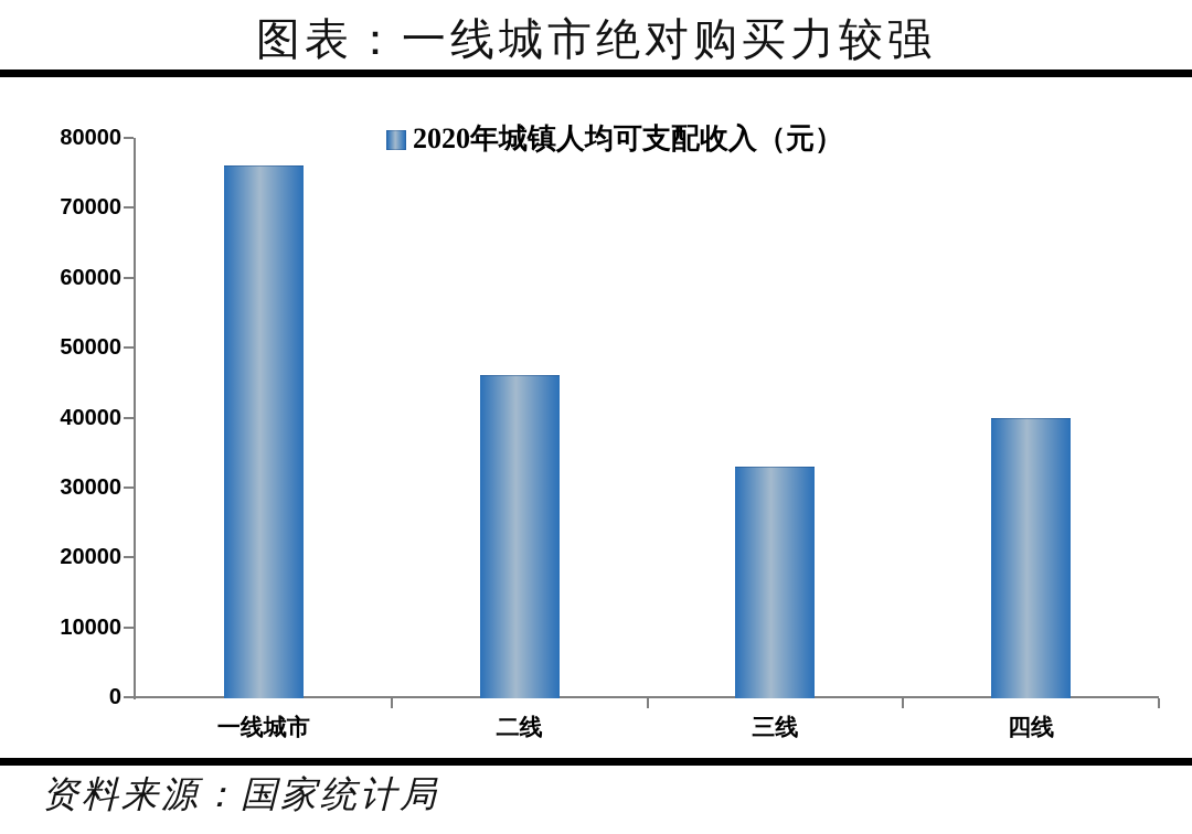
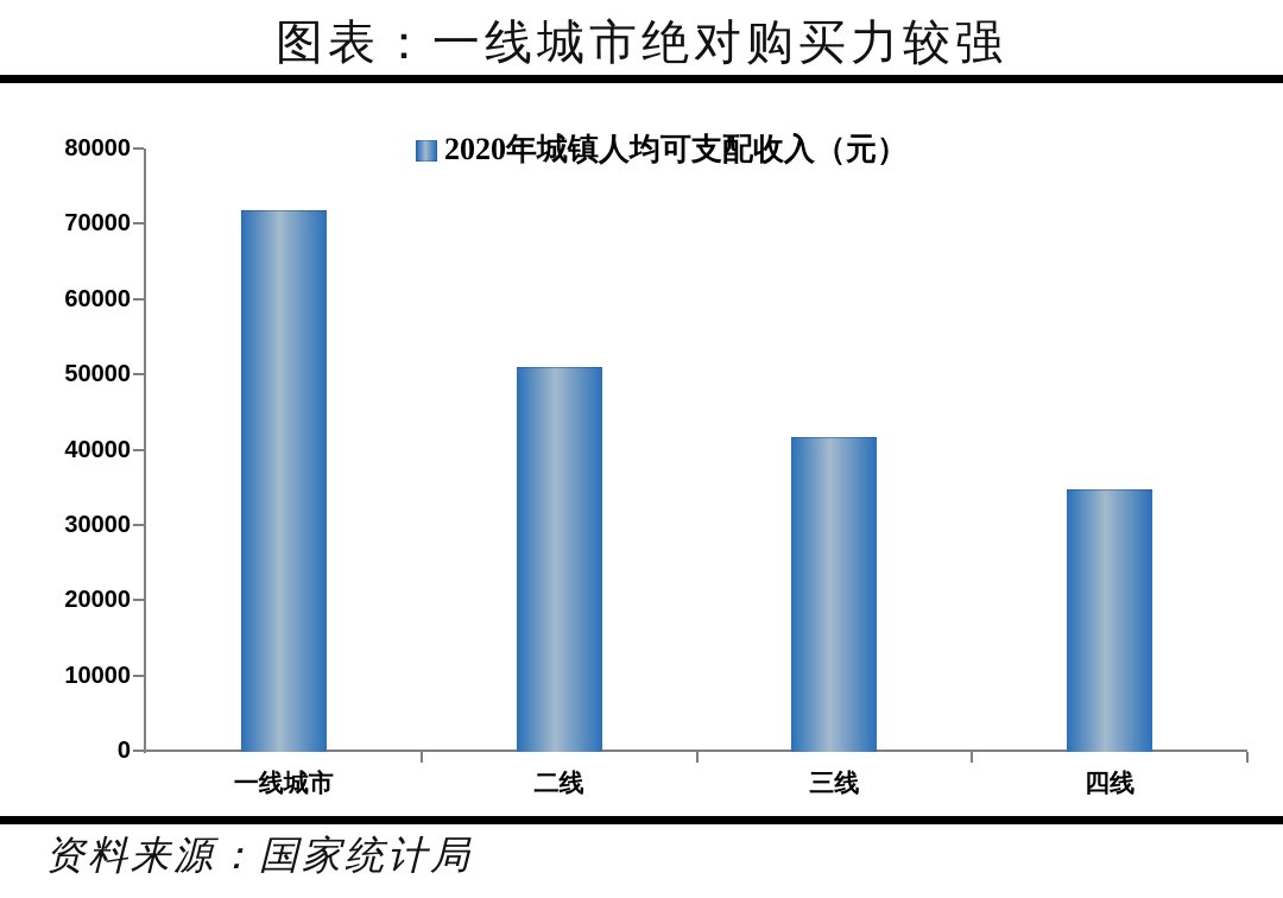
一线城市: 76000 -> 72000
二线: 46000 -> 51000
三线: 33000 -> 42000
四线: 40000 -> 35000
